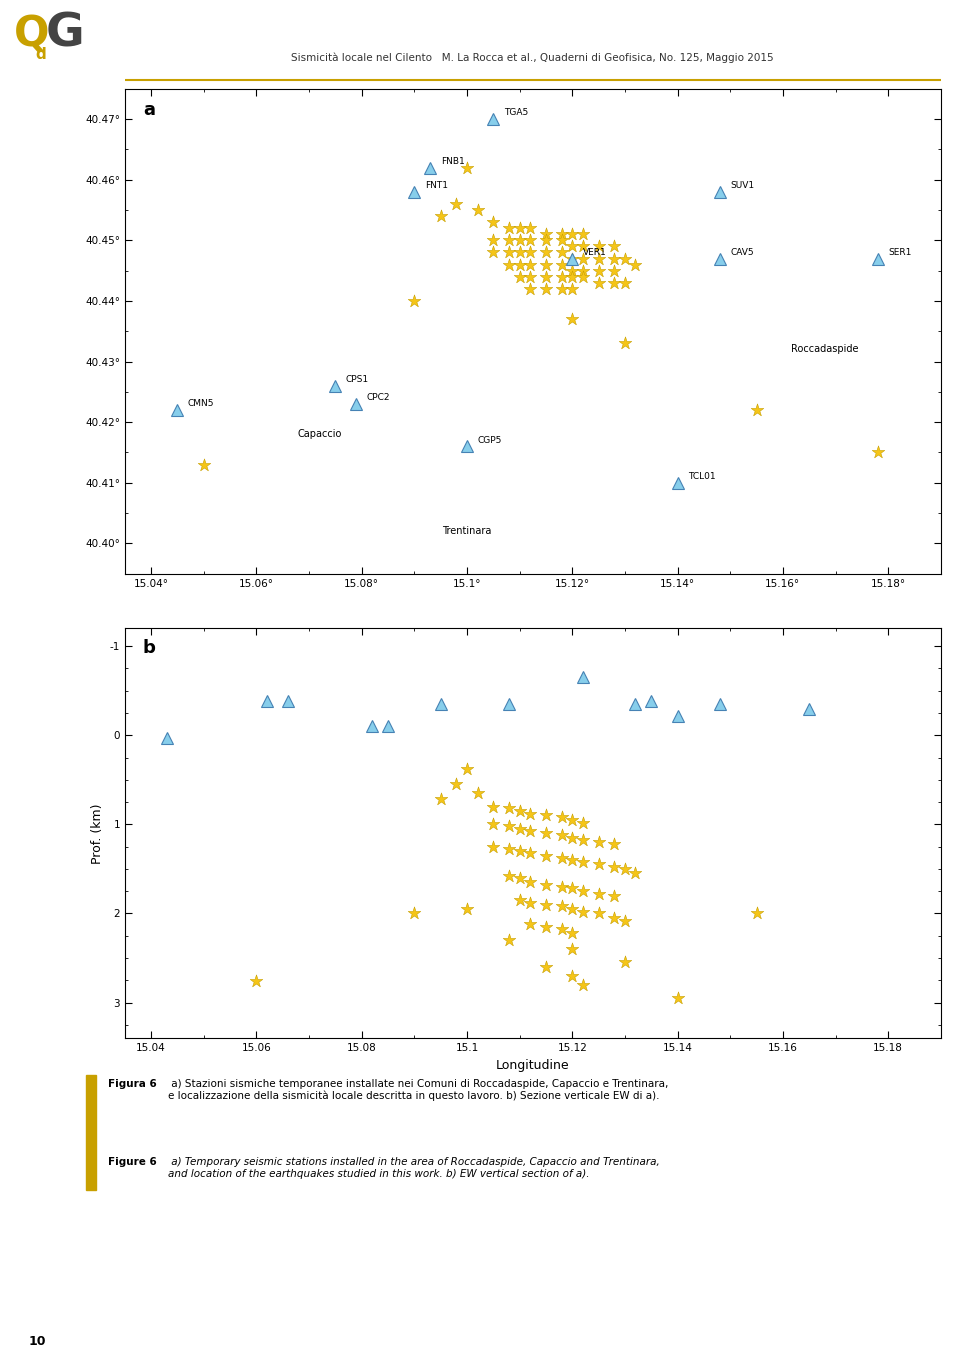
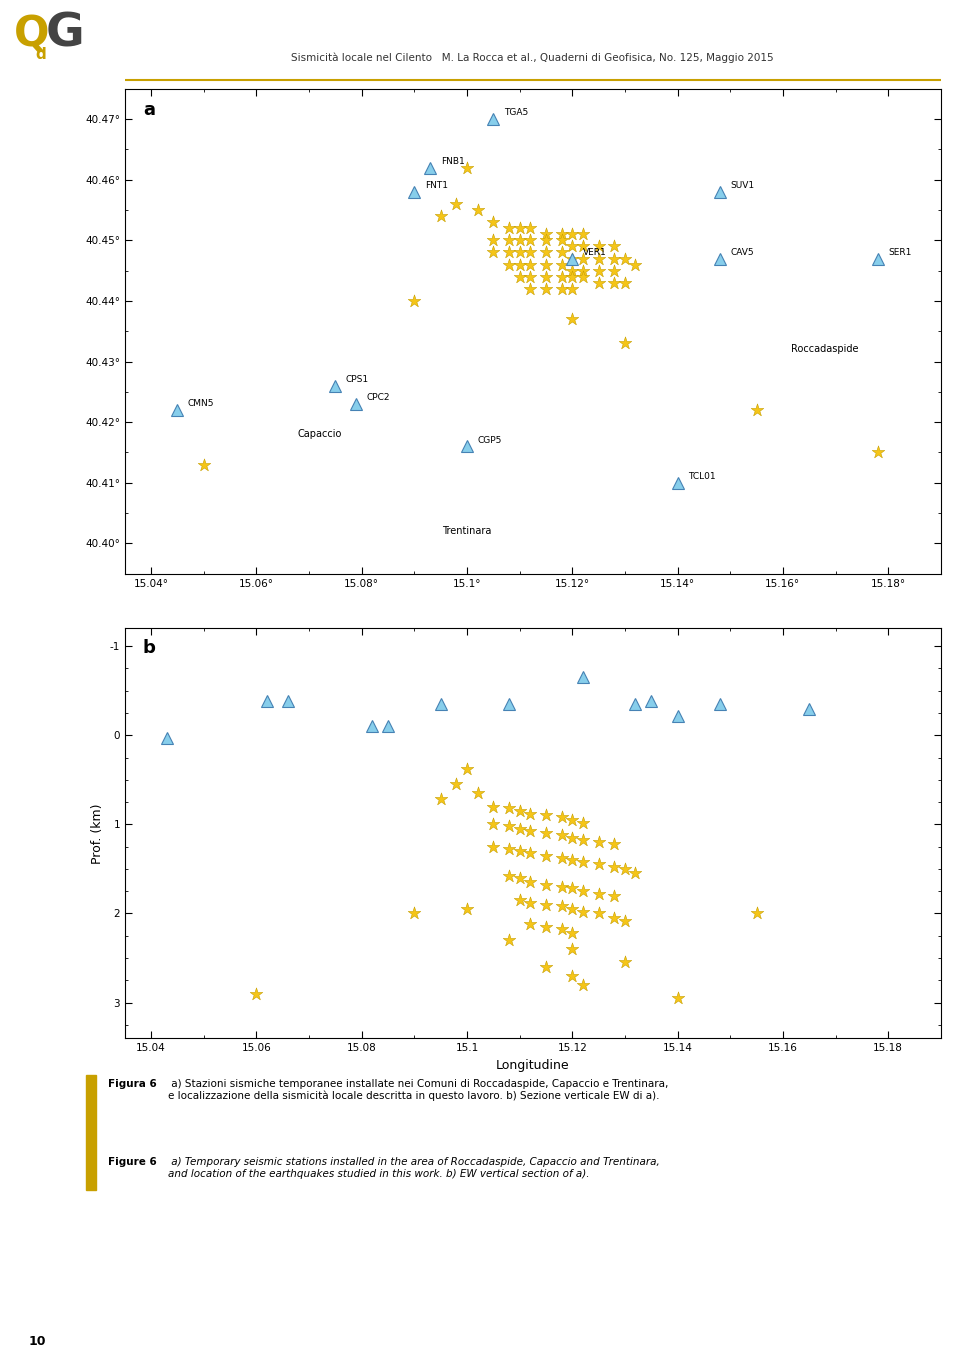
15.06: 2.76 -> 2.90
